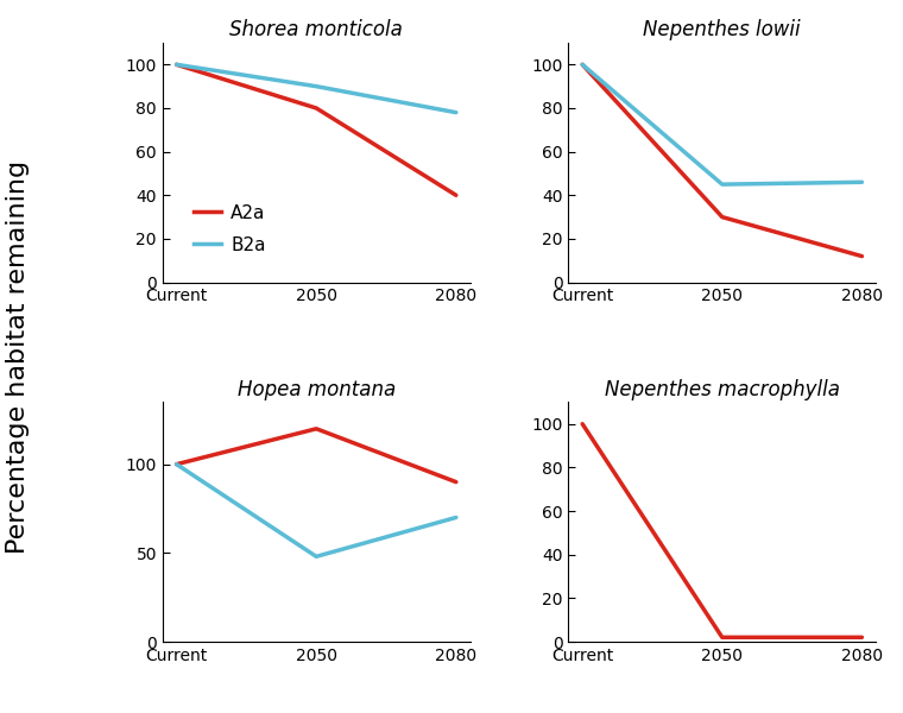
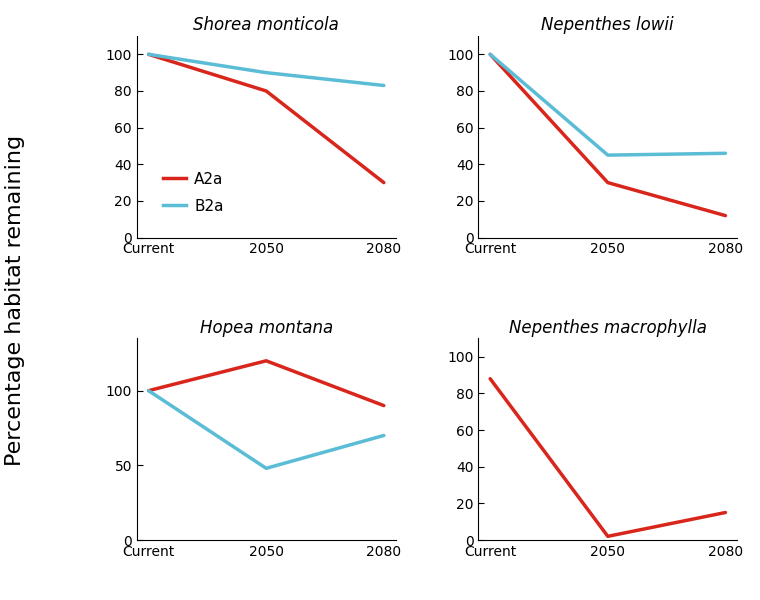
Shorea monticola/A2a/2080: 40 -> 30
Shorea monticola/B2a/2080: 78 -> 83
Nepenthes macrophylla/Current: 100 -> 88
Nepenthes macrophylla/2080: 2 -> 15
